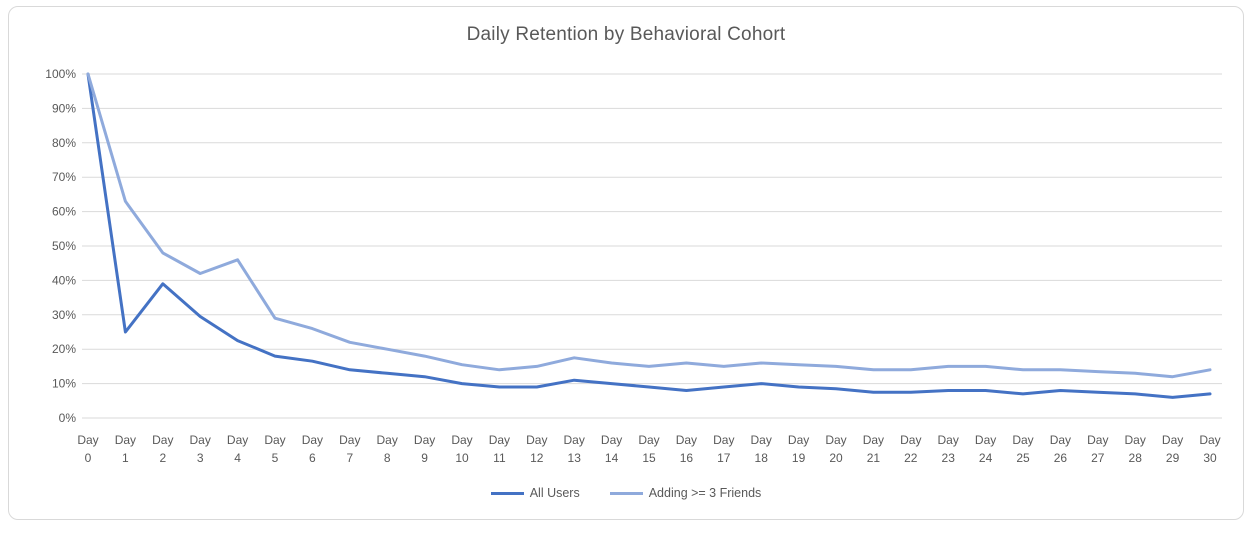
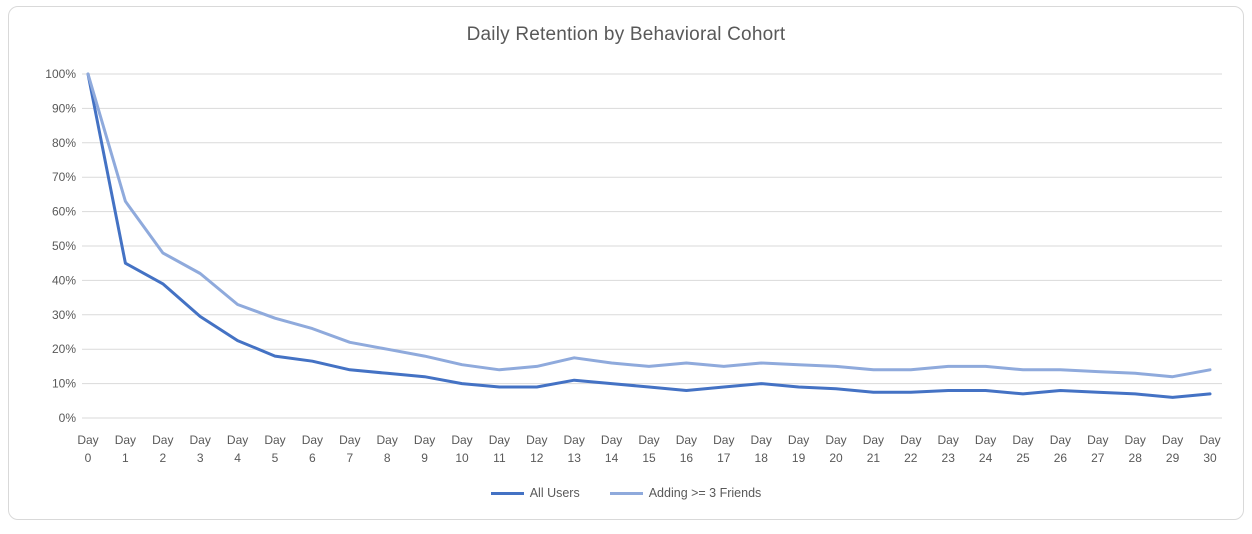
All Users/Day 1: 25% -> 45%
Adding >= 3 Friends/Day 4: 46% -> 33%
